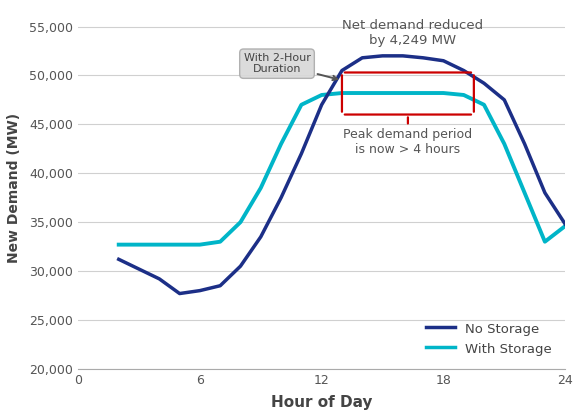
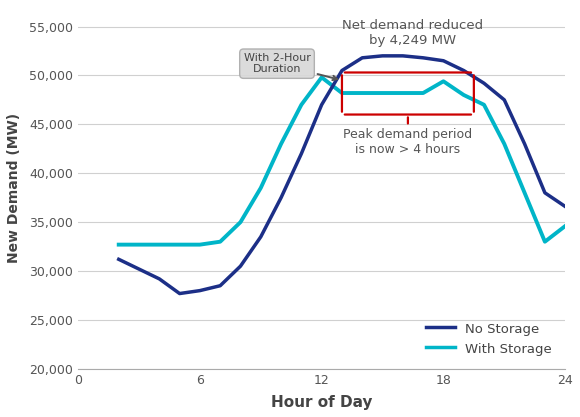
With Storage/12: 48,000 -> 49,800
With Storage/18: 48,200 -> 49,400
No Storage/24: 34,800 -> 36,600
